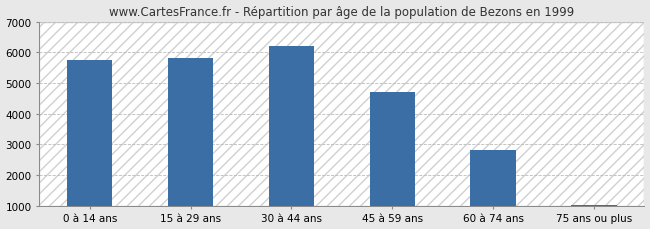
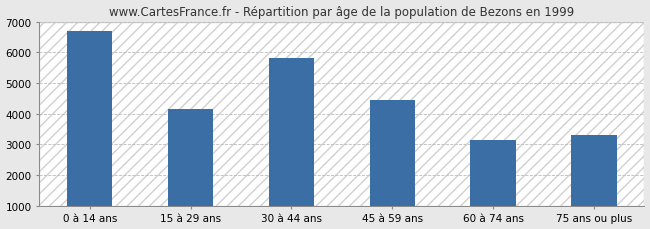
0 à 14 ans: 5750 -> 6700
15 à 29 ans: 5800 -> 4150
30 à 44 ans: 6200 -> 5800
45 à 59 ans: 4700 -> 4450
60 à 74 ans: 2820 -> 3150
75 ans ou plus: 1020 -> 3300
